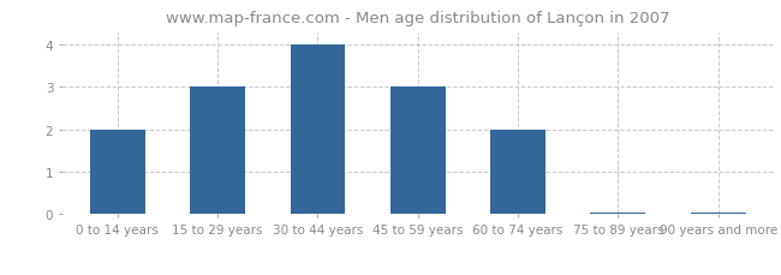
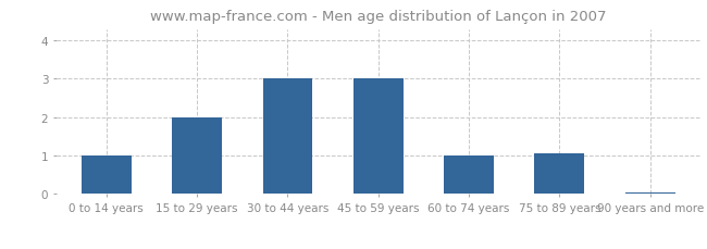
0 to 14 years: 2.00 -> 1.00
15 to 29 years: 3.00 -> 2.00
30 to 44 years: 4.00 -> 3.00
60 to 74 years: 2.00 -> 1.00
75 to 89 years: 0.05 -> 1.05
